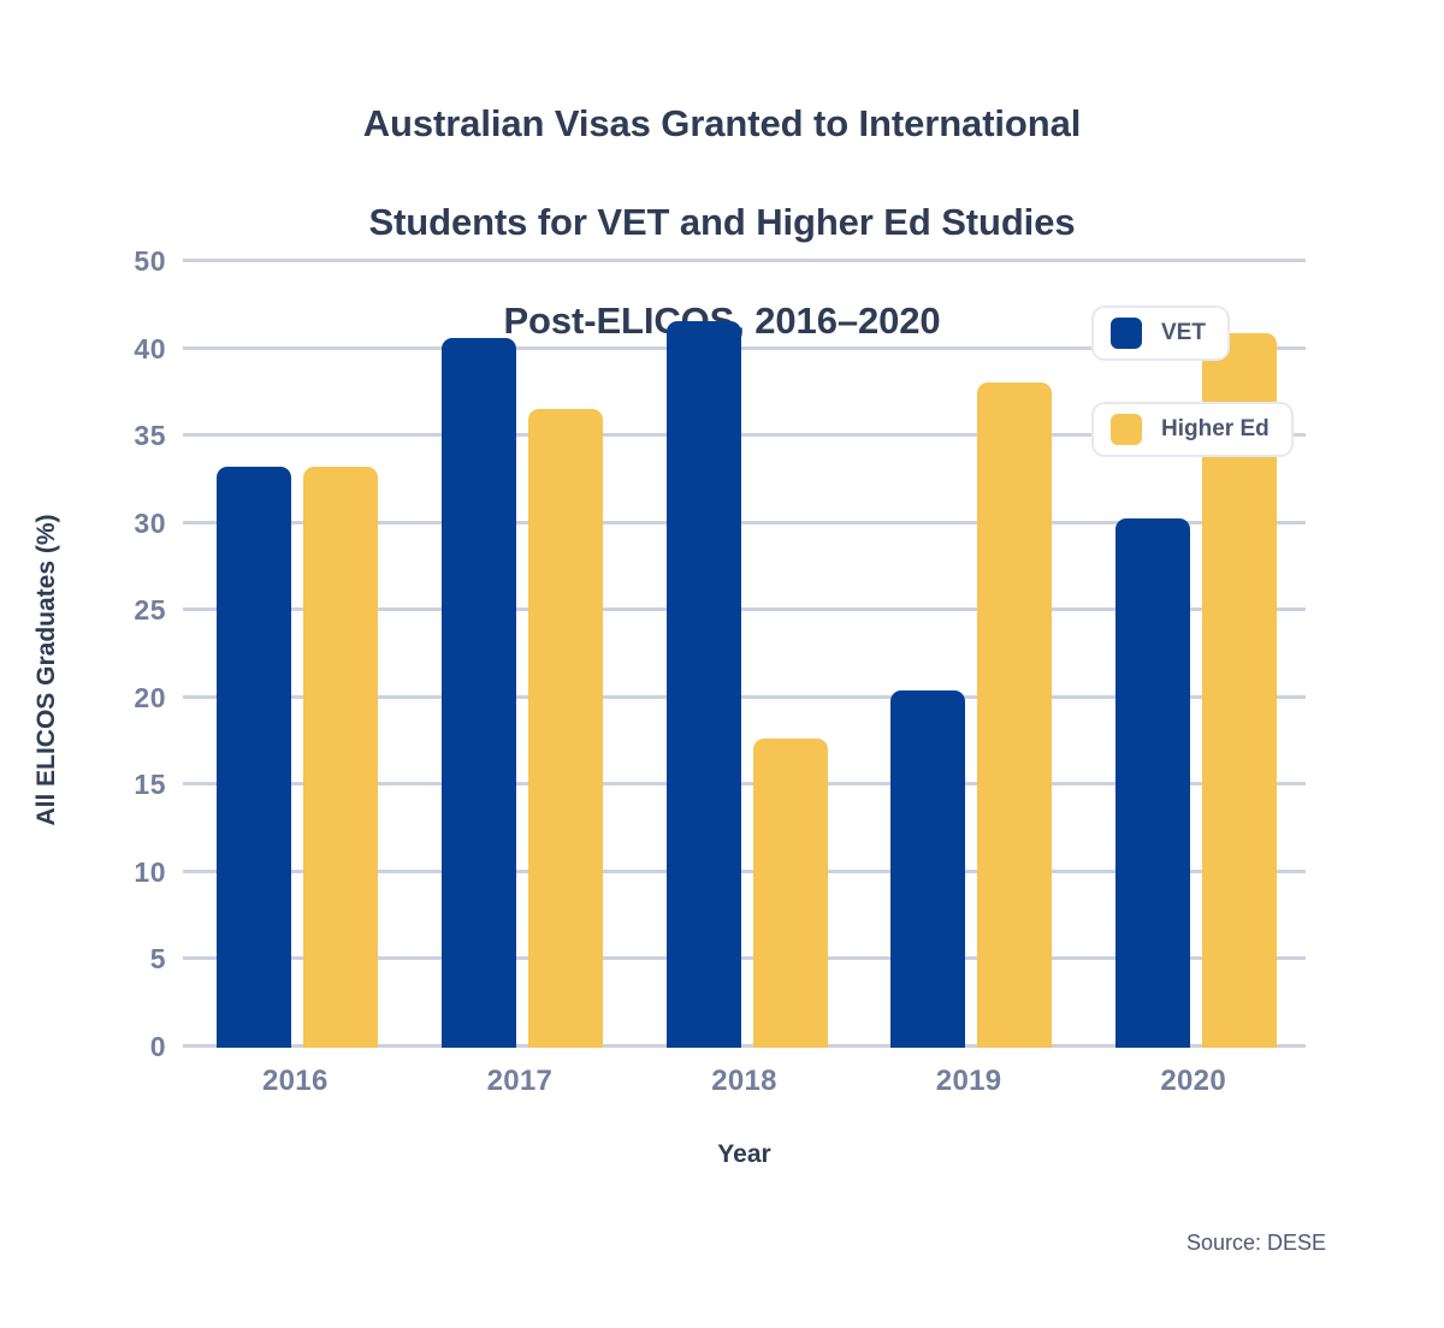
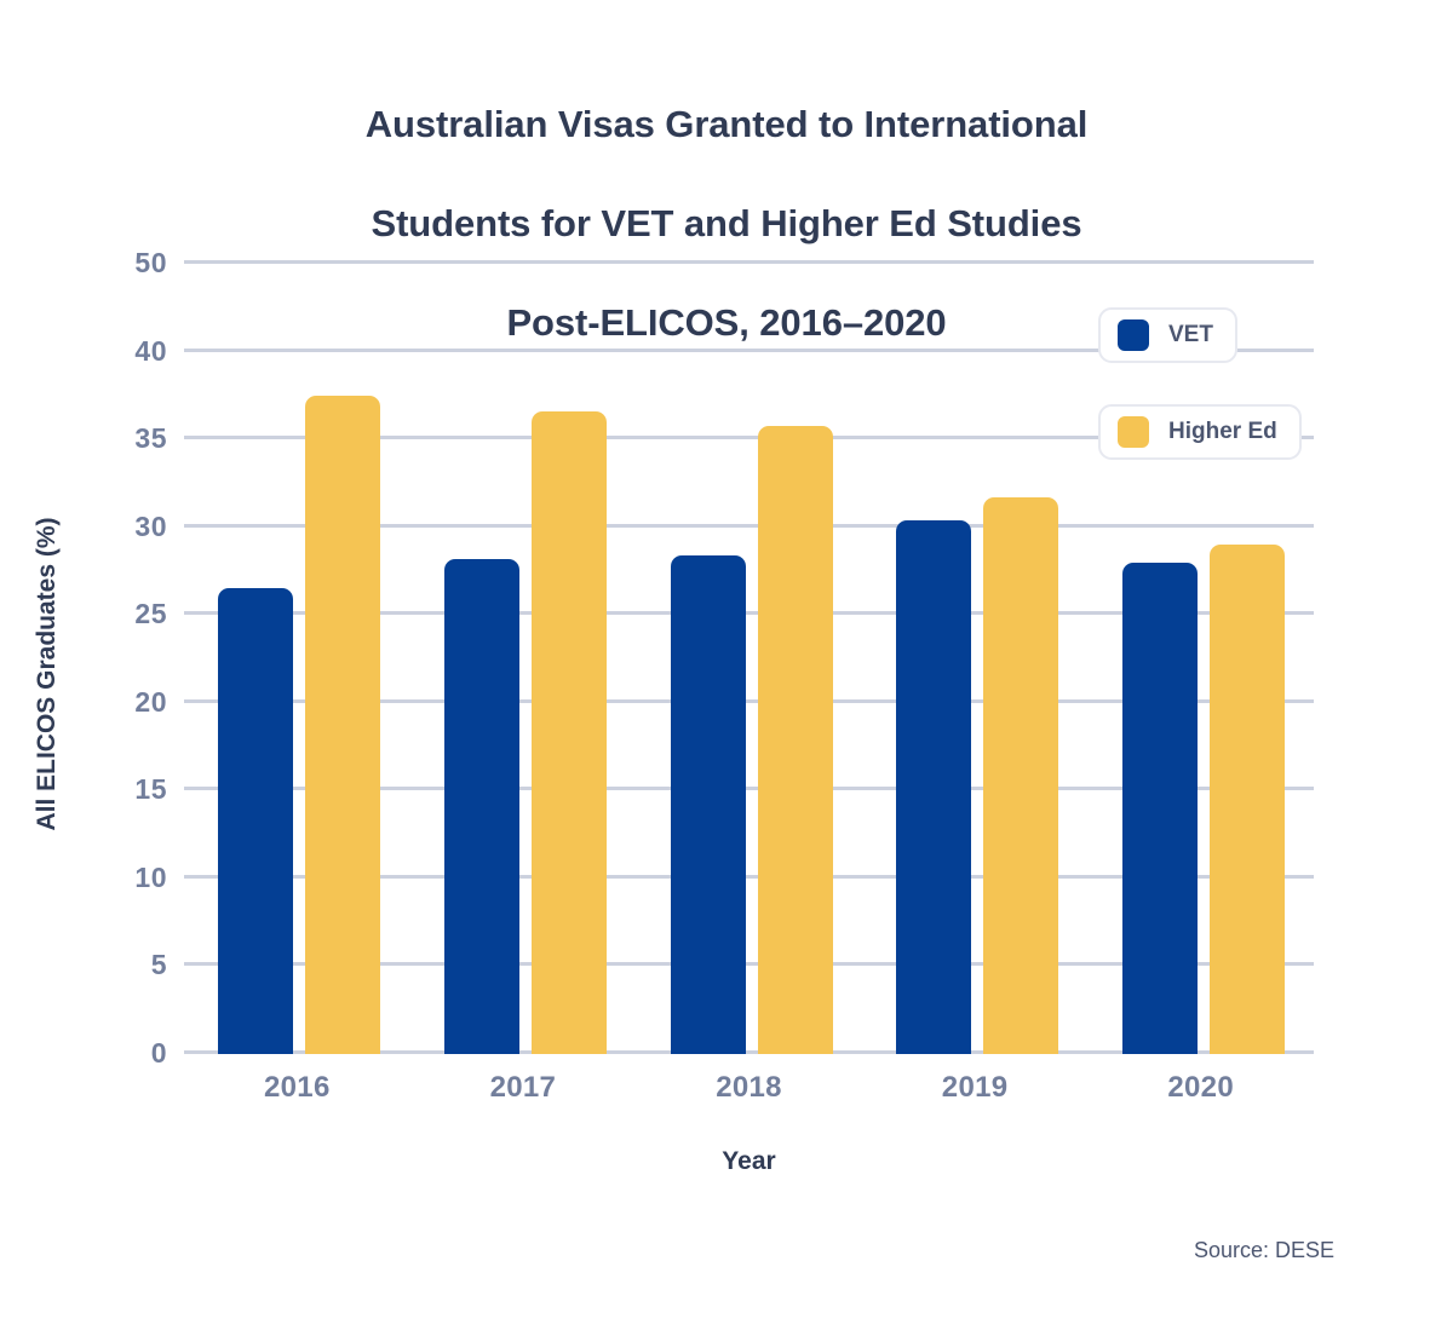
VET/2016: 33.3 -> 26.5
Higher Ed/2016: 33.3 -> 37.5
VET/2017: 41.3 -> 28.2
VET/2018: 43.2 -> 28.4
Higher Ed/2018: 17.7 -> 35.8
VET/2019: 20.5 -> 30.4
Higher Ed/2019: 38.1 -> 31.7
VET/2020: 30.3 -> 28.0
Higher Ed/2020: 41.9 -> 29.0
